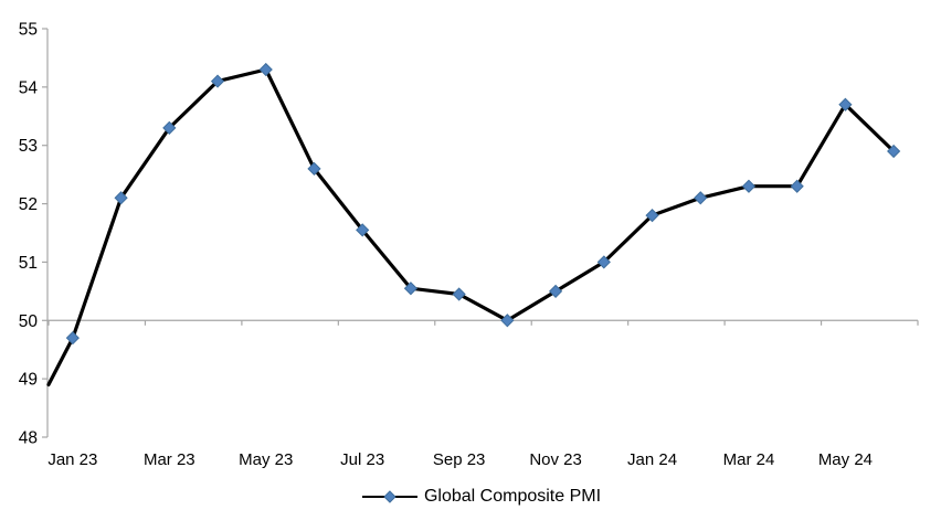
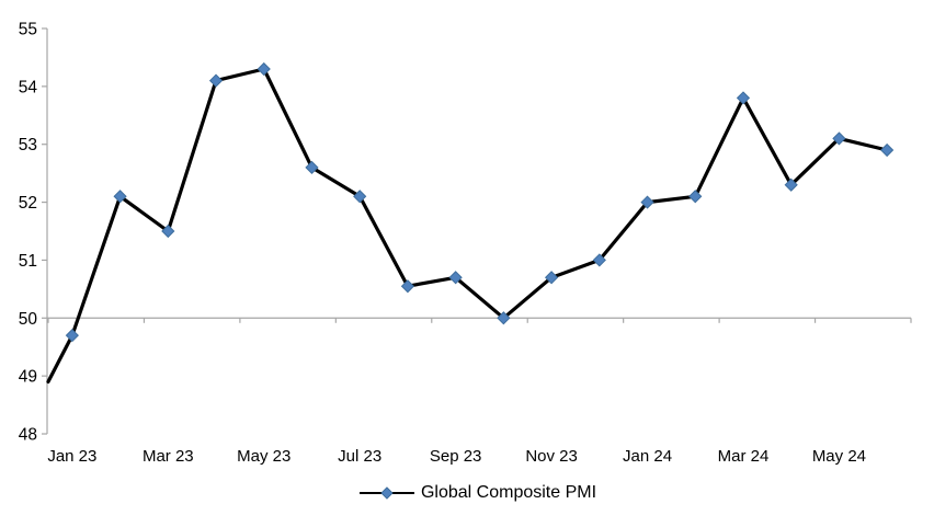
Mar 23: 53.3 -> 51.5
Jul 23: 51.5 -> 52.1
Sep 23: 50.5 -> 50.7
Nov 23: 50.5 -> 50.7
Jan 24: 51.8 -> 52.0
Mar 24: 52.3 -> 53.8
May 24: 53.7 -> 53.1
